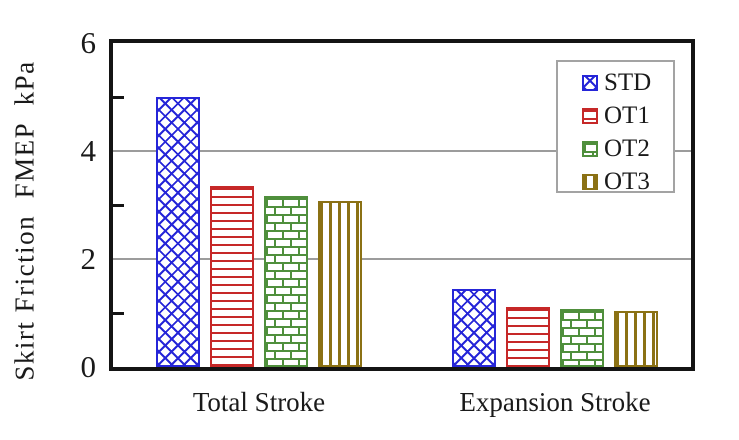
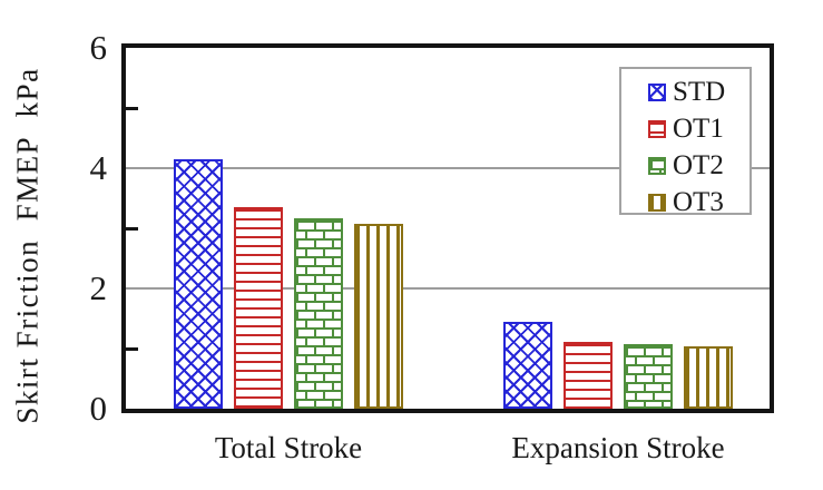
STD/Total Stroke: 5.0 -> 4.2
